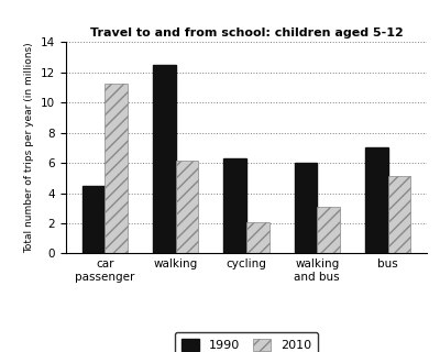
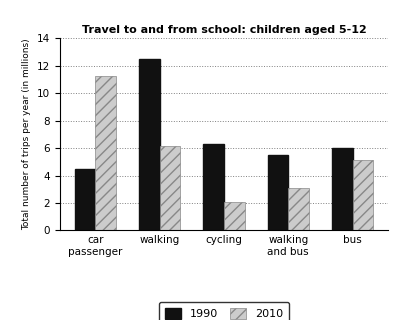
1990/walking and bus: 6.0 -> 5.5
1990/bus: 7.0 -> 6.0
